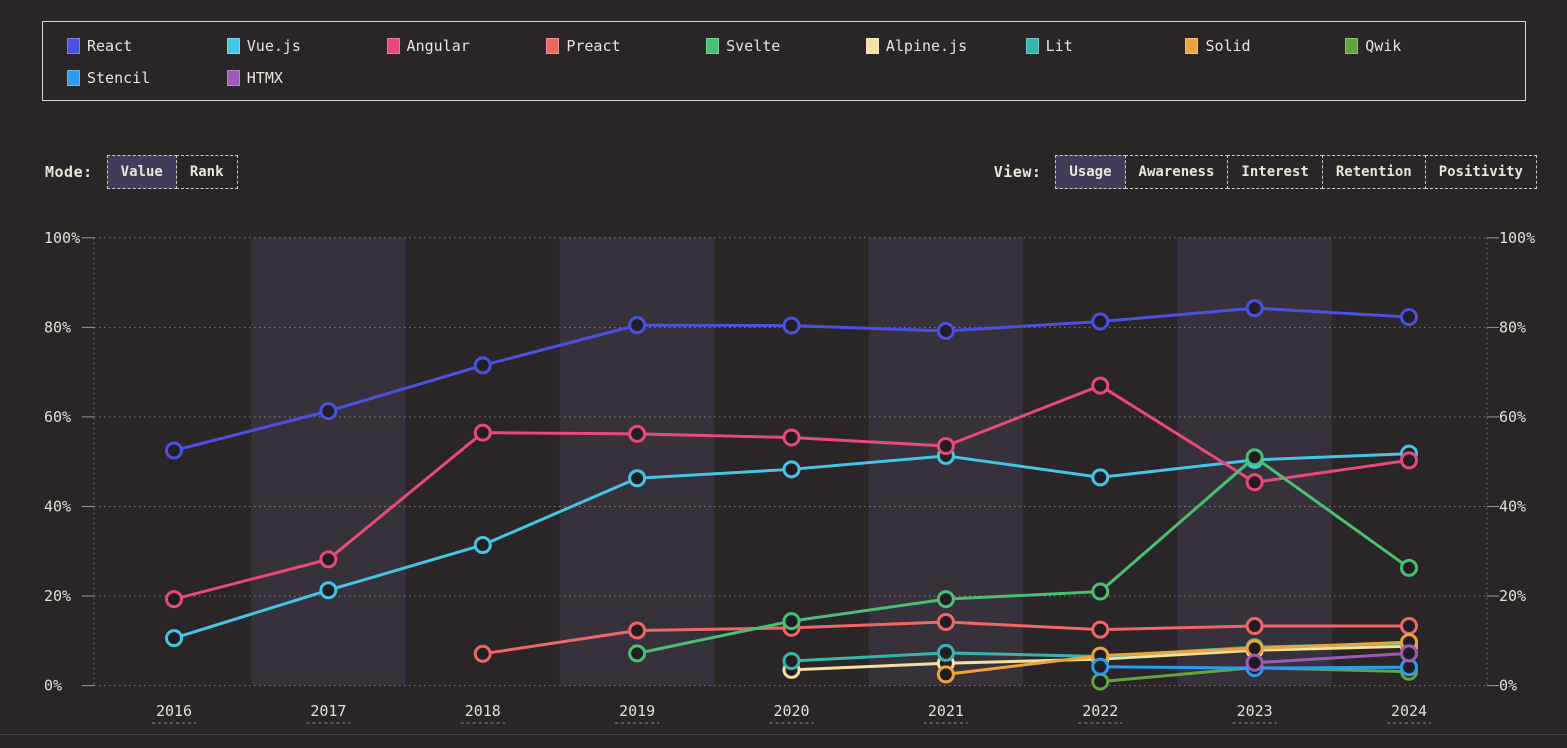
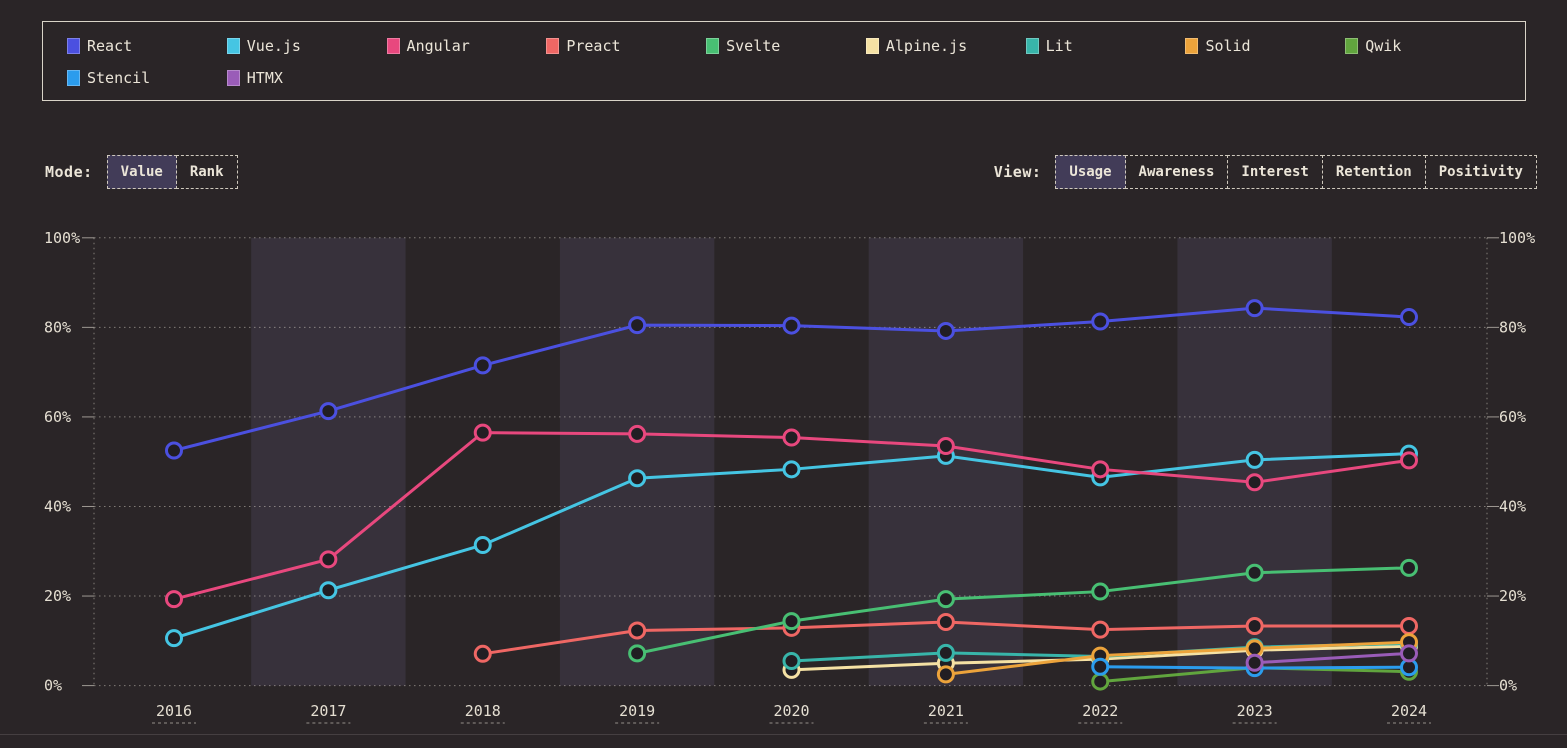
Angular/2022: 67% -> 48%
Svelte/2023: 51% -> 25%
